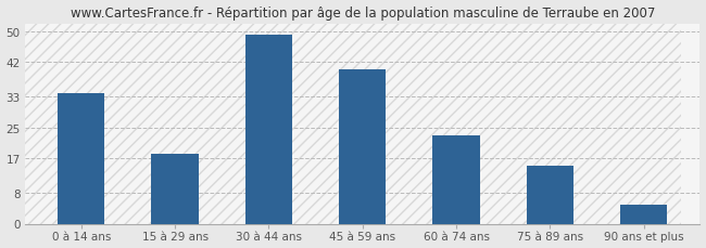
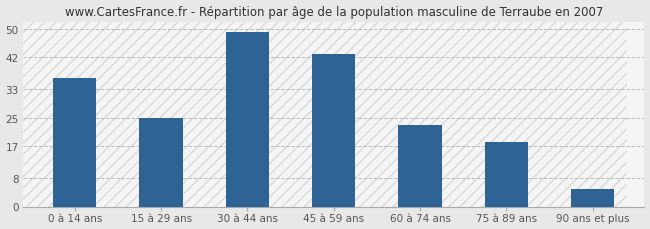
0 à 14 ans: 34 -> 36
15 à 29 ans: 18 -> 25
45 à 59 ans: 40 -> 43
75 à 89 ans: 15 -> 18
